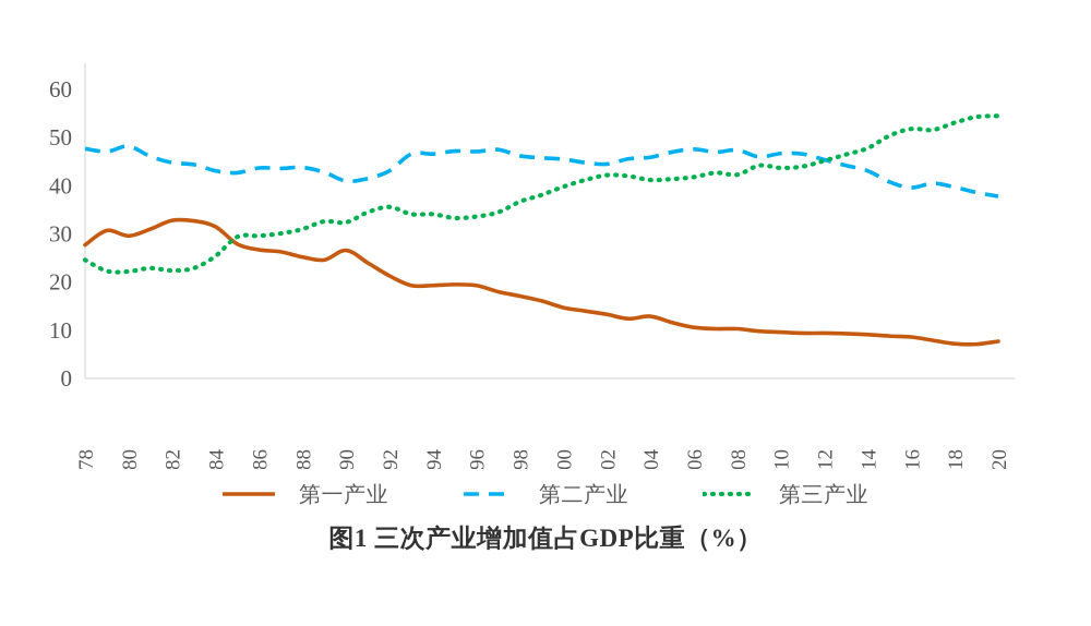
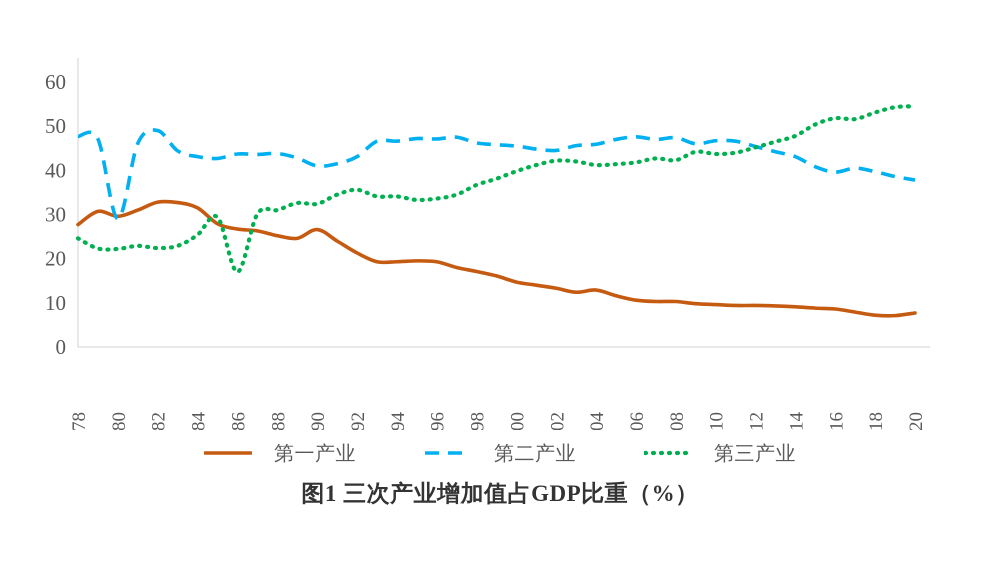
第二产业/1980: 48 -> 29
第二产业/1982: 45 -> 49
第三产业/1986: 30 -> 17
